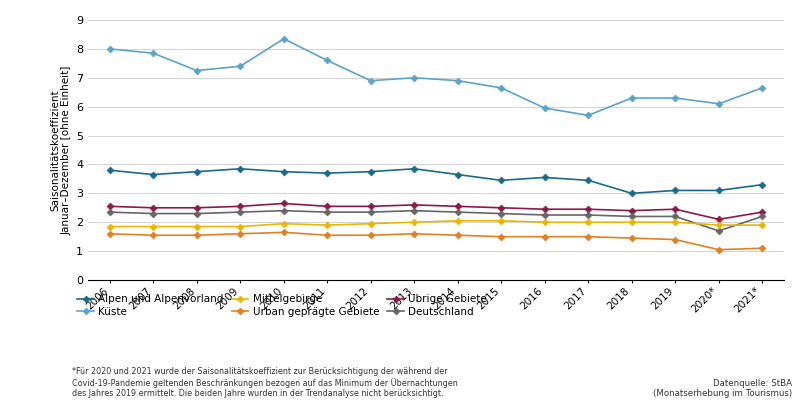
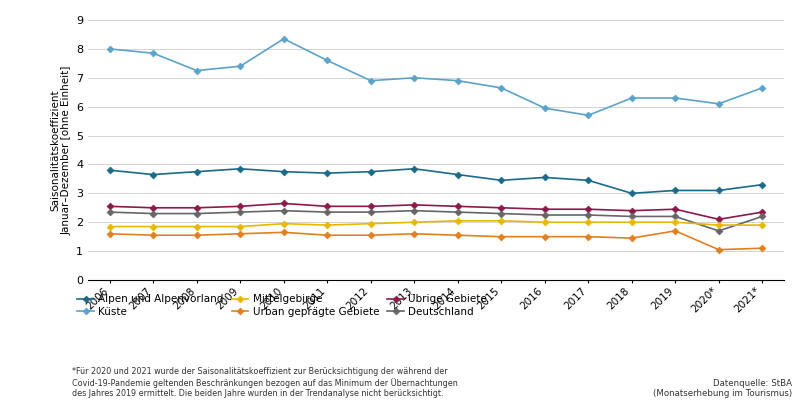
Urban geprägte Gebiete/2019: 1.40 -> 1.70
